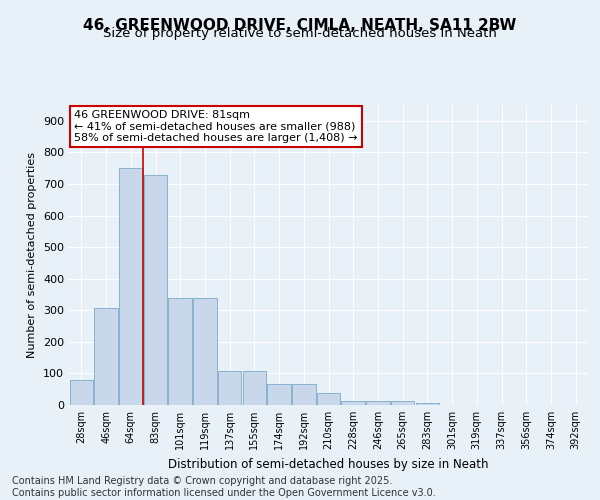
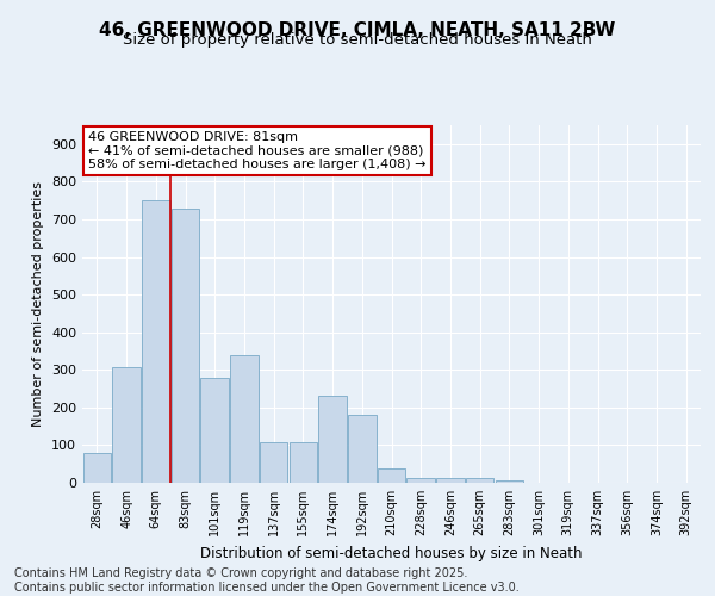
101sqm: 338 -> 280
174sqm: 68 -> 230
192sqm: 68 -> 180
